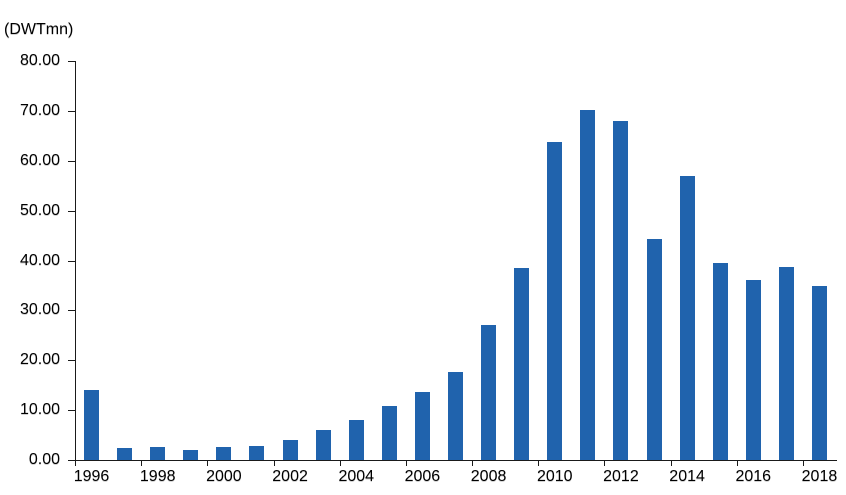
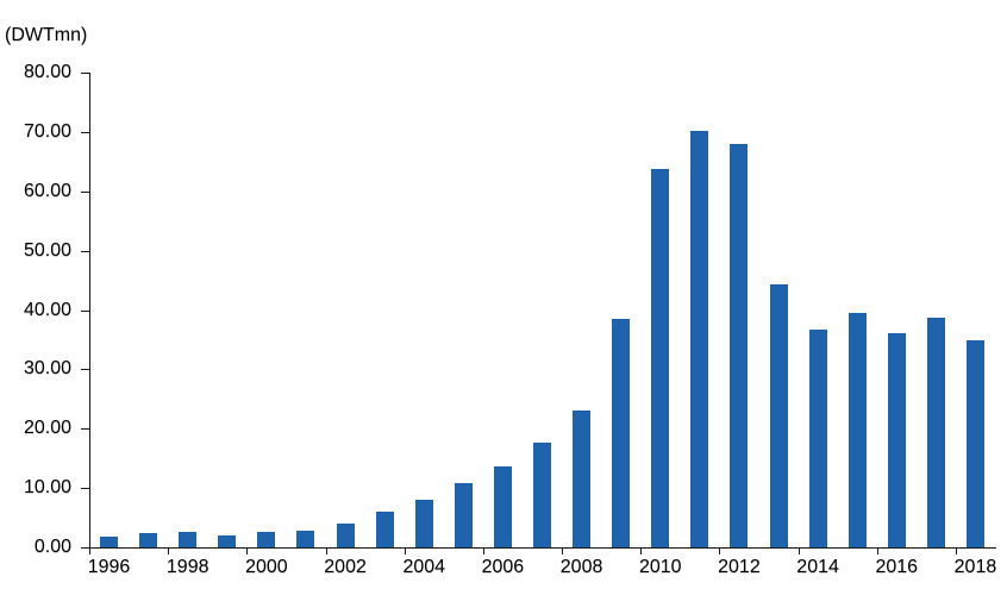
1996: 14 -> 2
2008: 27 -> 23
2014: 57 -> 37
